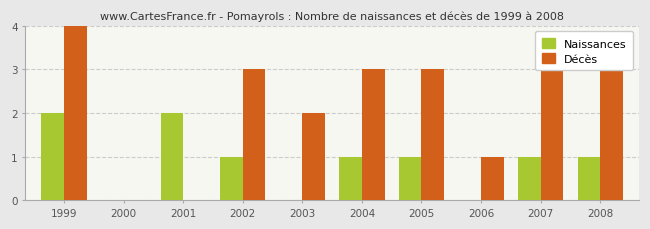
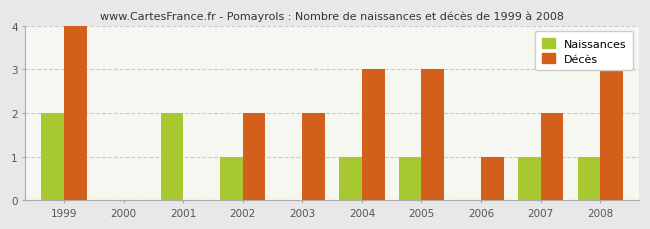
Décès/2002: 3 -> 2
Décès/2007: 3 -> 2
